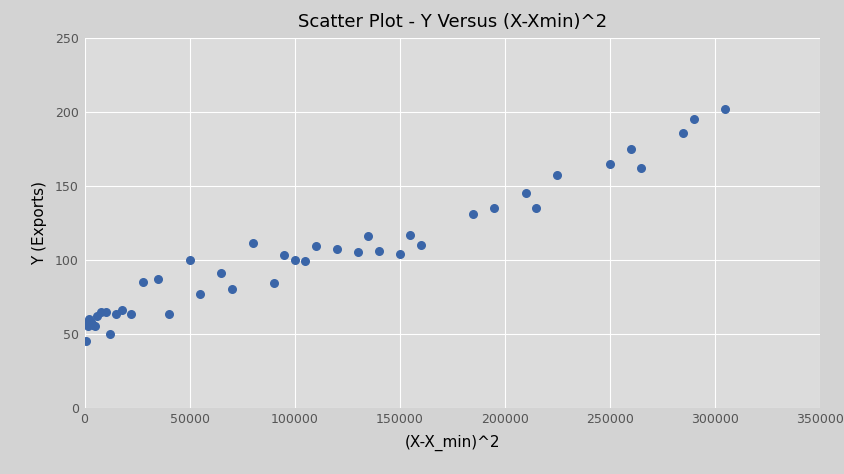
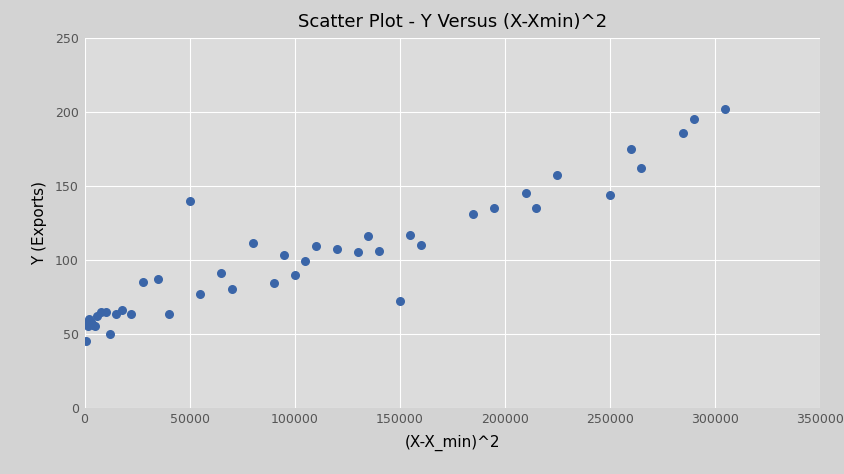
50000: 100 -> 140
100000: 100 -> 90
150000: 104 -> 72
250000: 165 -> 144
